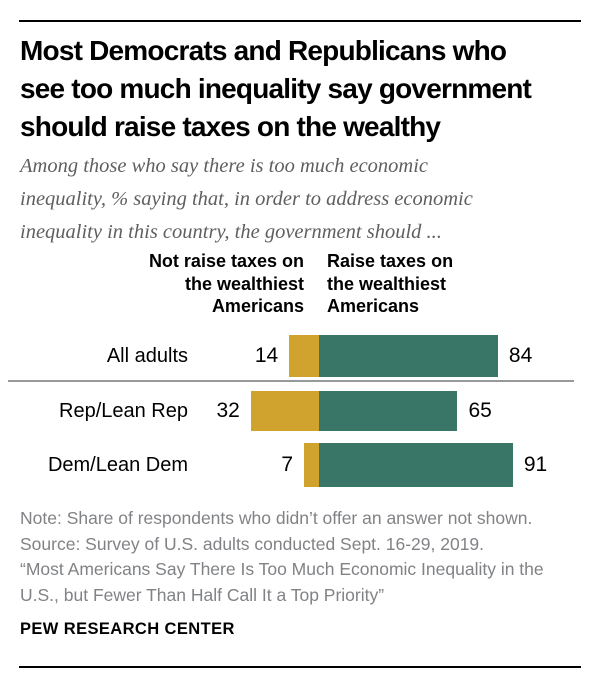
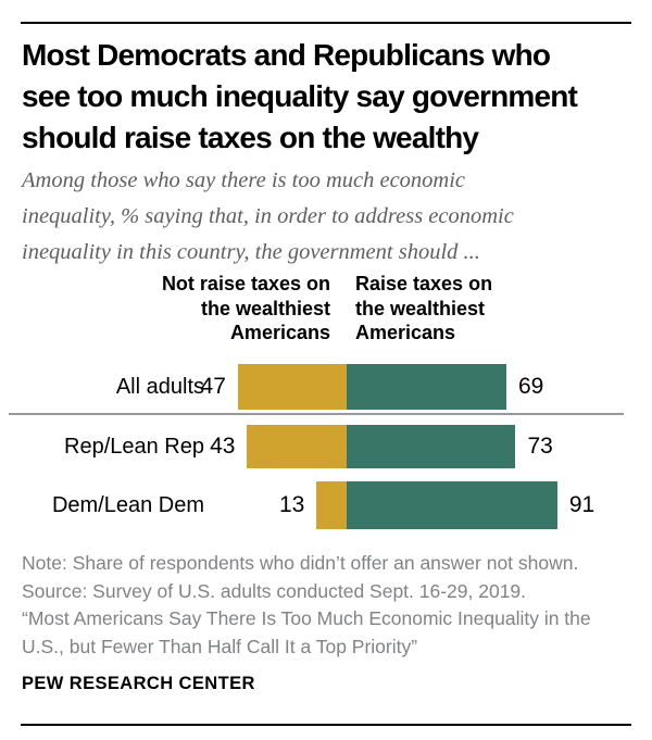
Not raise taxes on the wealthiest Americans/All adults: 14 -> 47
Raise taxes on the wealthiest Americans/All adults: 84 -> 69
Not raise taxes on the wealthiest Americans/Rep/Lean Rep: 32 -> 43
Raise taxes on the wealthiest Americans/Rep/Lean Rep: 65 -> 73
Not raise taxes on the wealthiest Americans/Dem/Lean Dem: 7 -> 13
